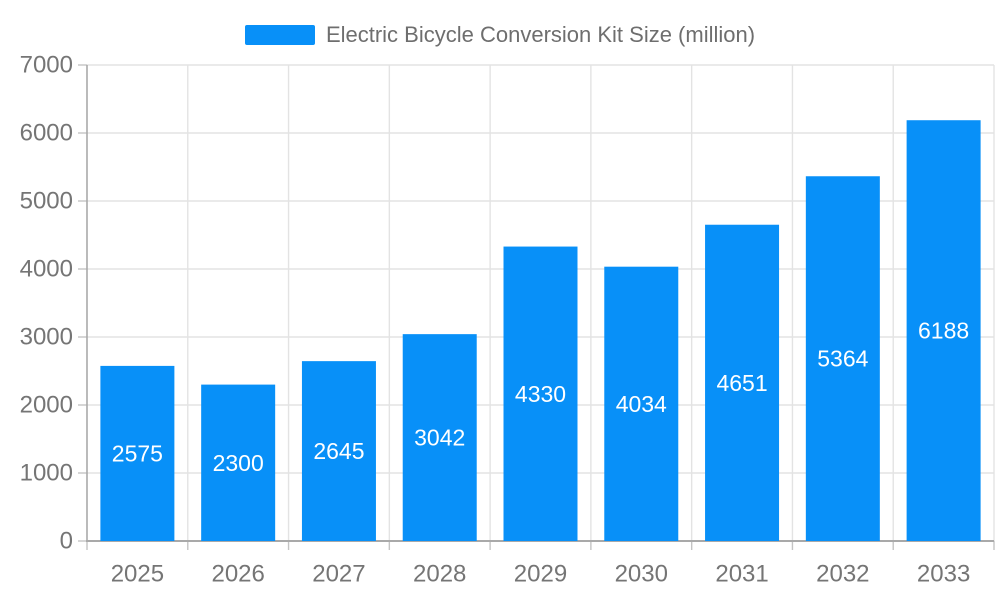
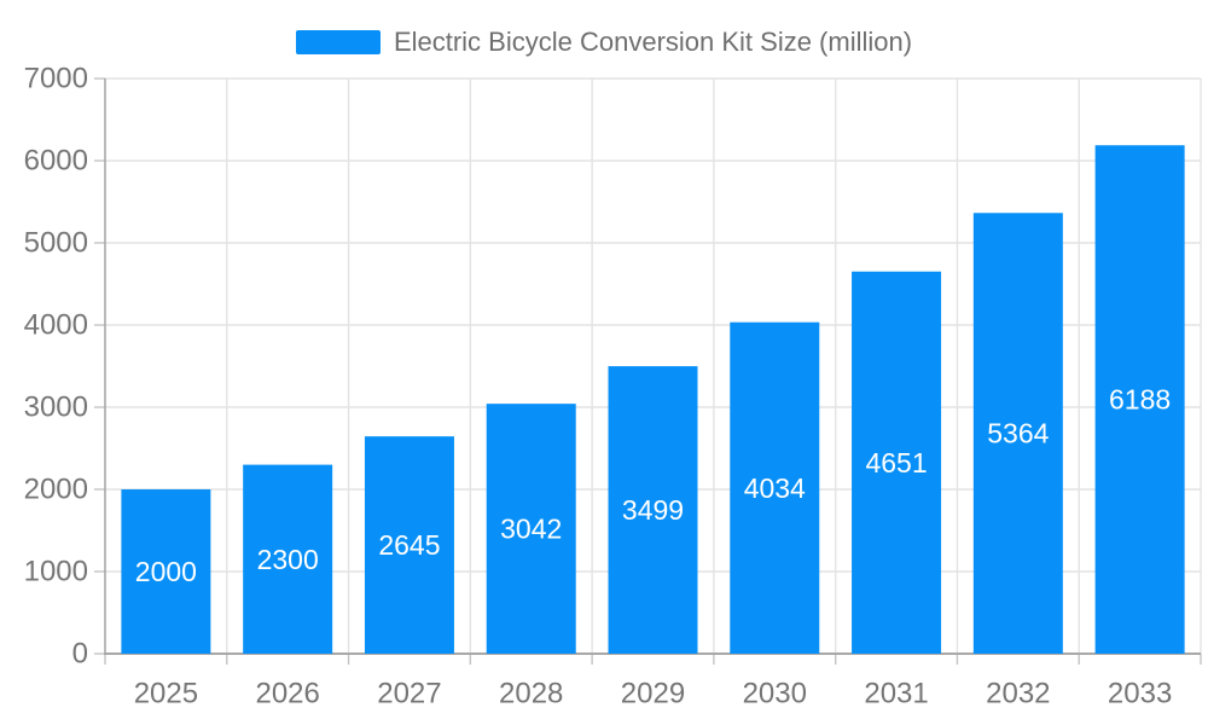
2025: 2575 -> 2000
2029: 4330 -> 3499
